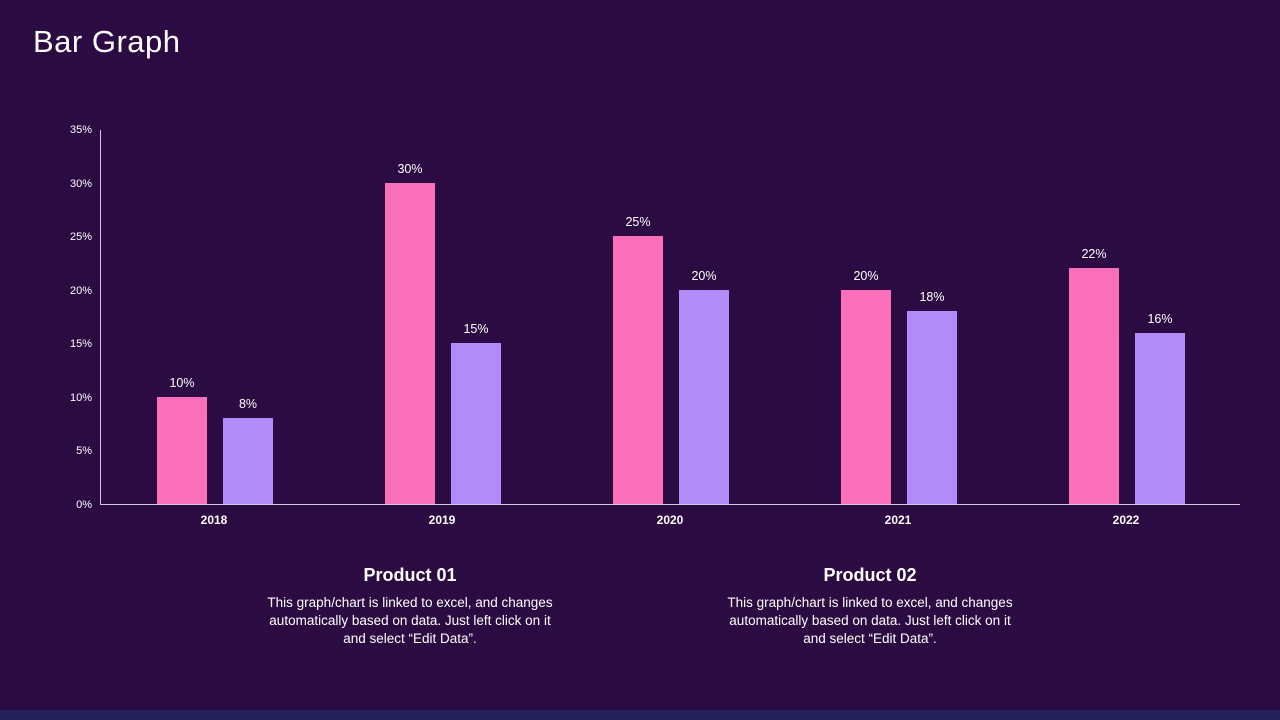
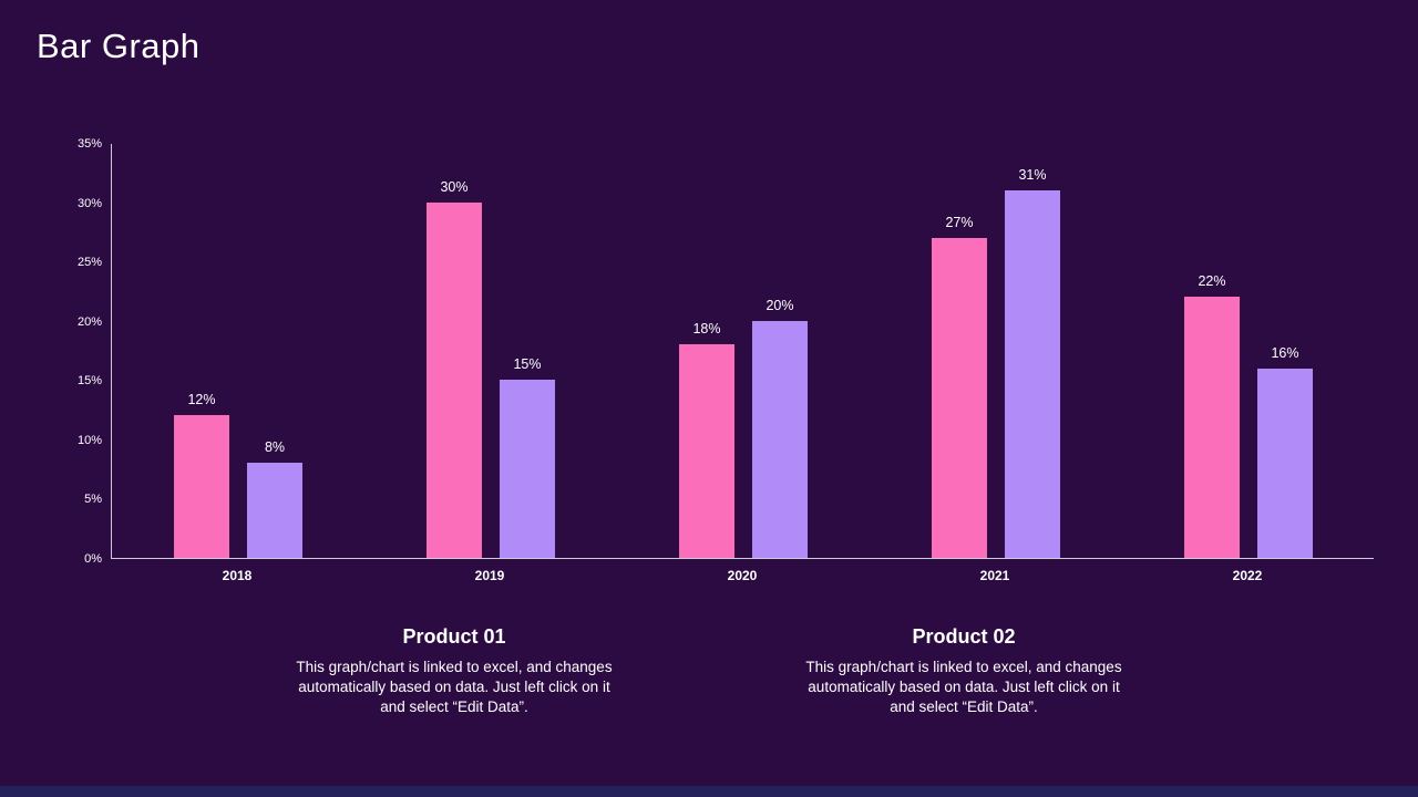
Product 01/2018: 10% -> 12%
Product 01/2020: 25% -> 18%
Product 01/2021: 20% -> 27%
Product 02/2021: 18% -> 31%
